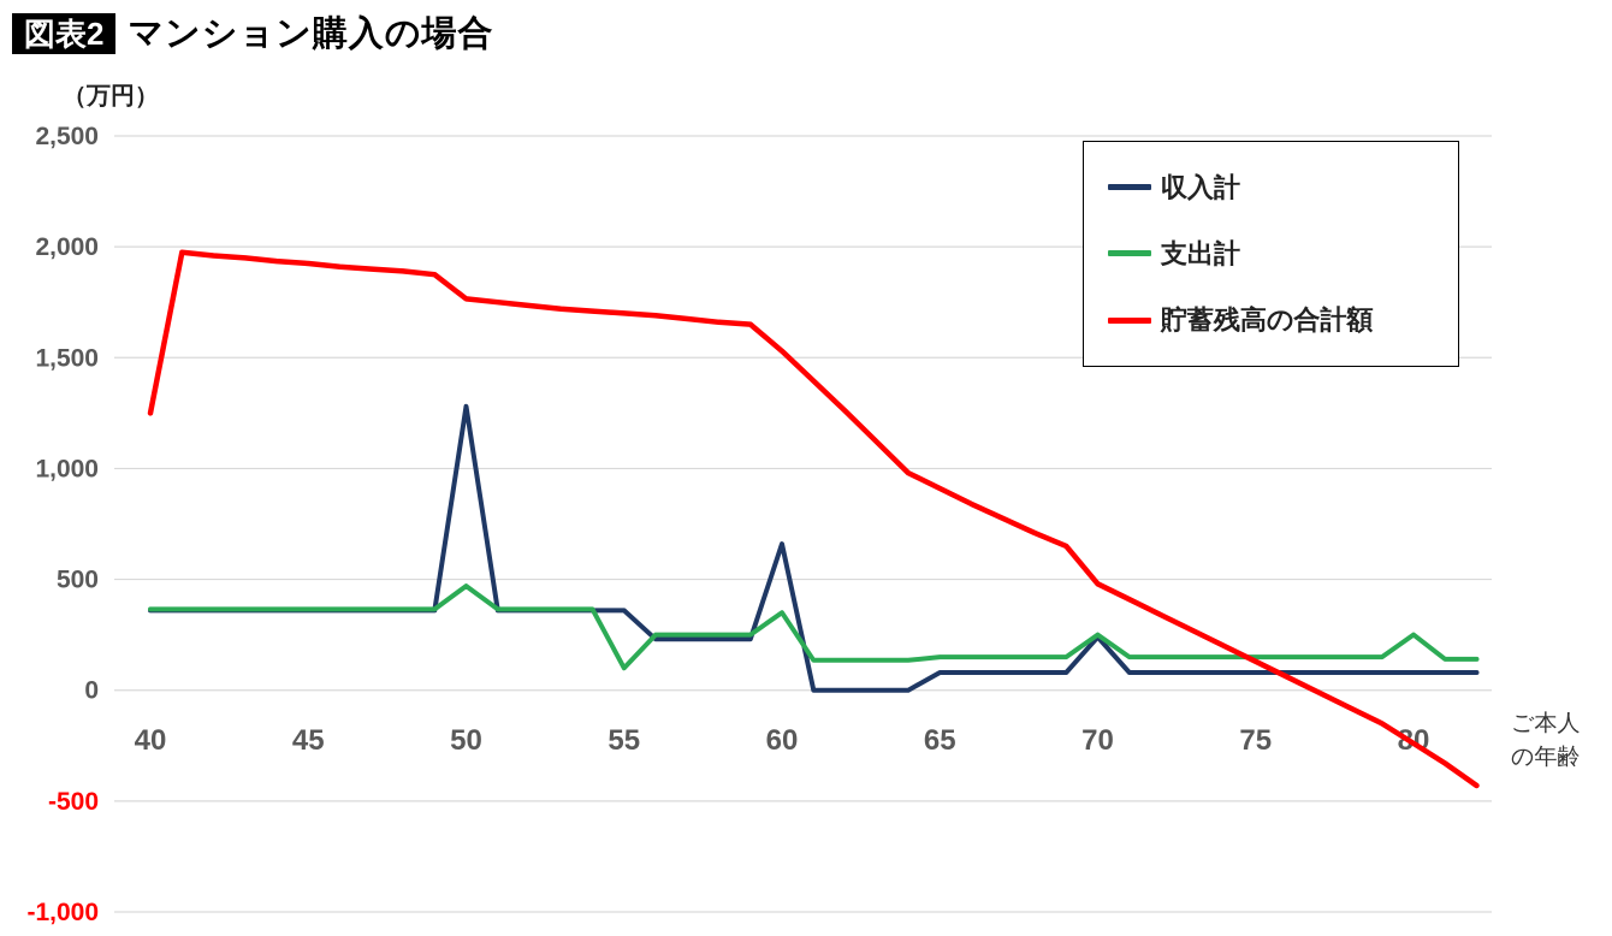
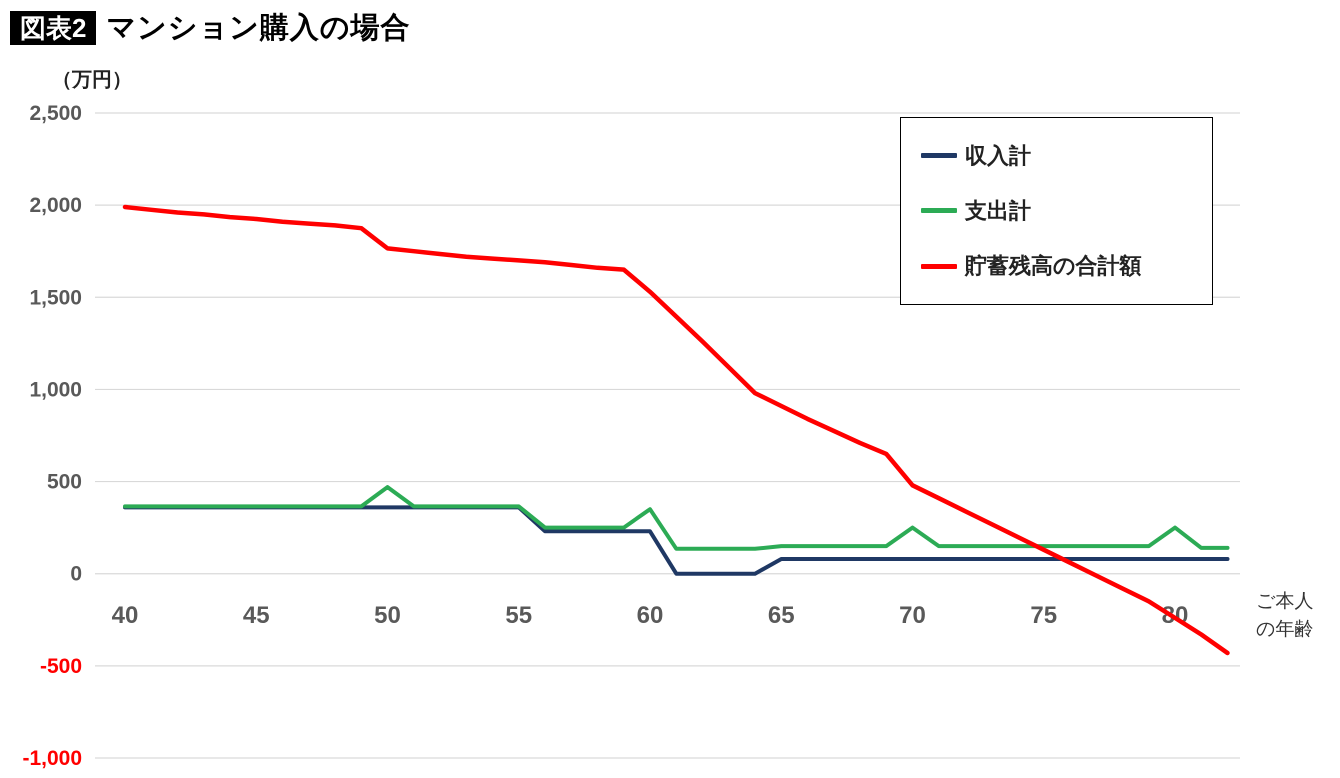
貯蓄残高の合計額/40: 1250 -> 1990
収入計/50: 1280 -> 360
支出計/55: 100 -> 360
収入計/60: 660 -> 230
収入計/70: 240 -> 80
